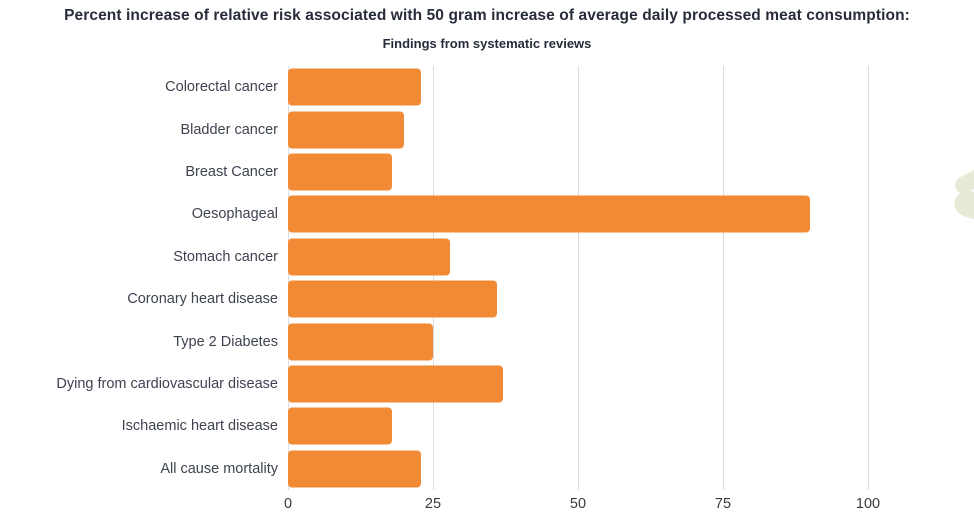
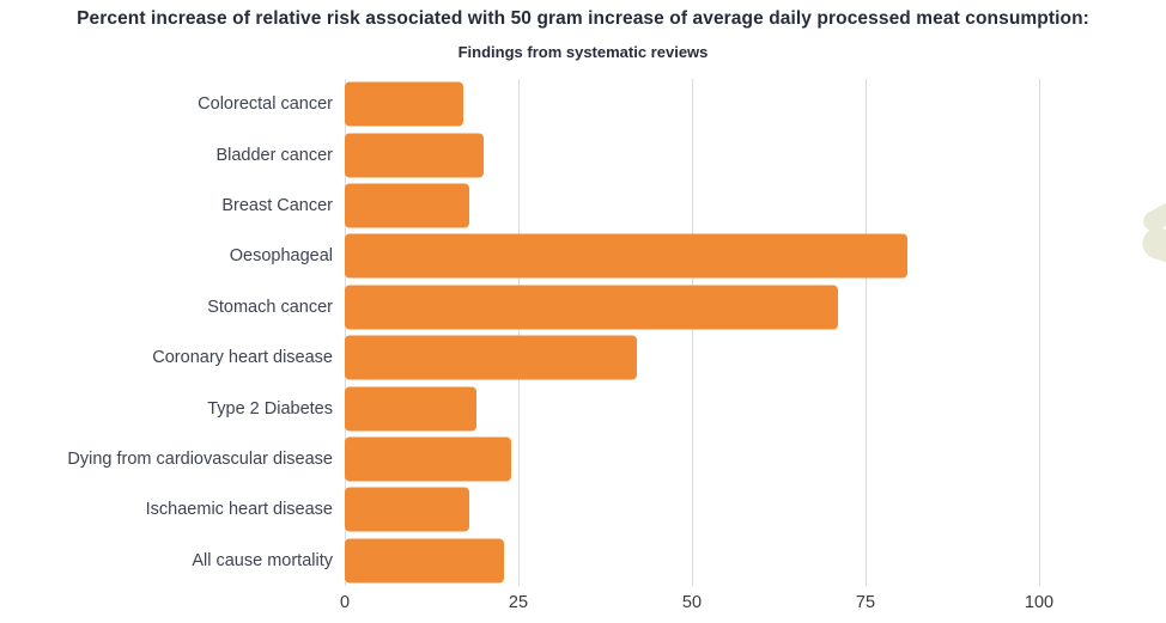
Colorectal cancer: 23 -> 17
Oesophageal: 90 -> 81
Stomach cancer: 28 -> 71
Coronary heart disease: 36 -> 42
Type 2 Diabetes: 25 -> 19
Dying from cardiovascular disease: 37 -> 24
